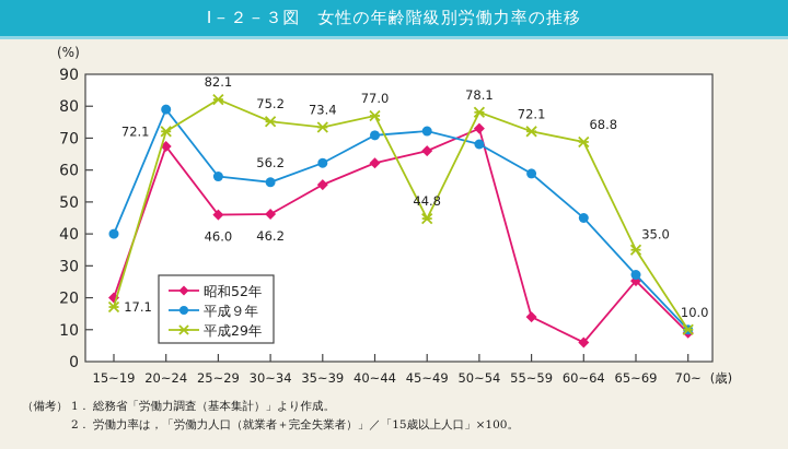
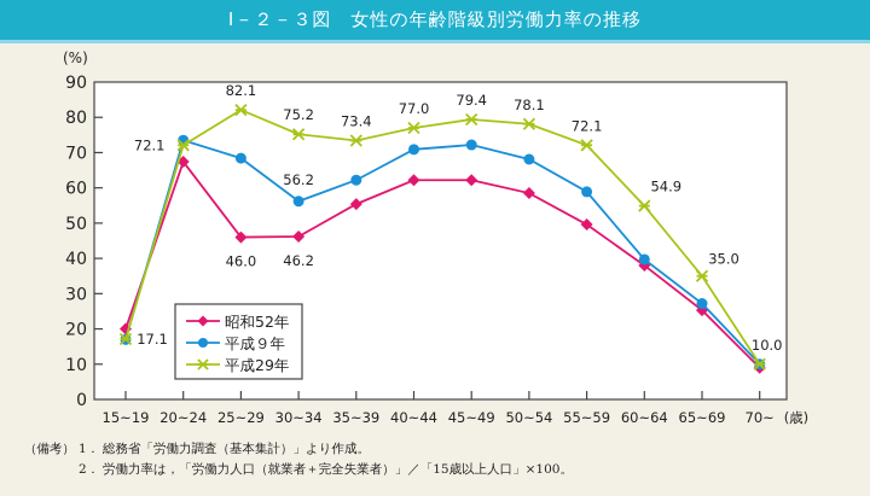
平成９年/15~19: 40 -> 17
平成９年/20~24: 79 -> 74
平成９年/25~29: 58 -> 68
昭和52年/45~49: 66 -> 62
平成29年/45~49: 44.8 -> 79.4
昭和52年/50~54: 73 -> 58
昭和52年/55~59: 14 -> 50
昭和52年/60~64: 6 -> 38
平成９年/60~64: 45 -> 40
平成29年/60~64: 68.8 -> 54.9
